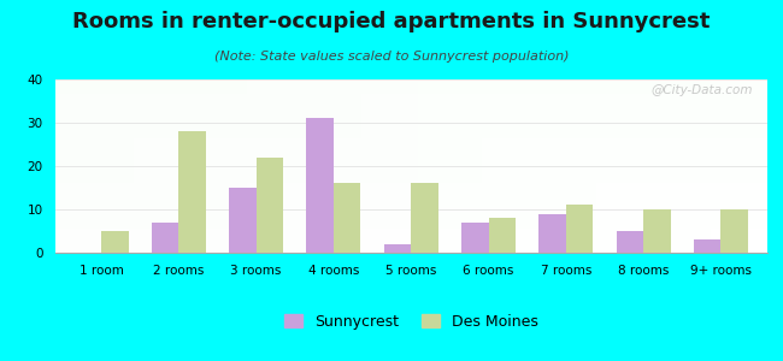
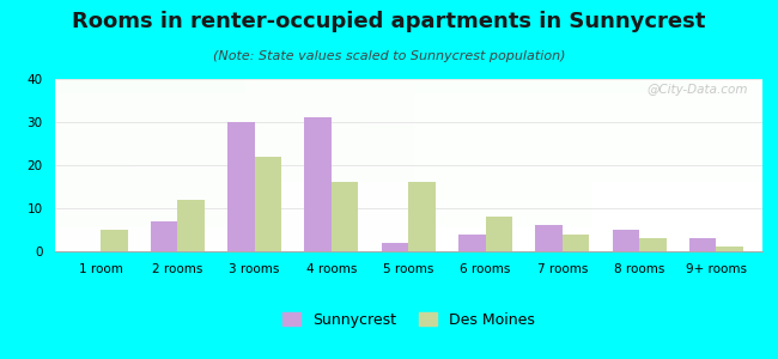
Des Moines/2 rooms: 28 -> 12
Sunnycrest/3 rooms: 15 -> 30
Sunnycrest/6 rooms: 7 -> 4
Sunnycrest/7 rooms: 9 -> 6
Des Moines/7 rooms: 11 -> 4
Des Moines/8 rooms: 10 -> 3
Des Moines/9+ rooms: 10 -> 1
